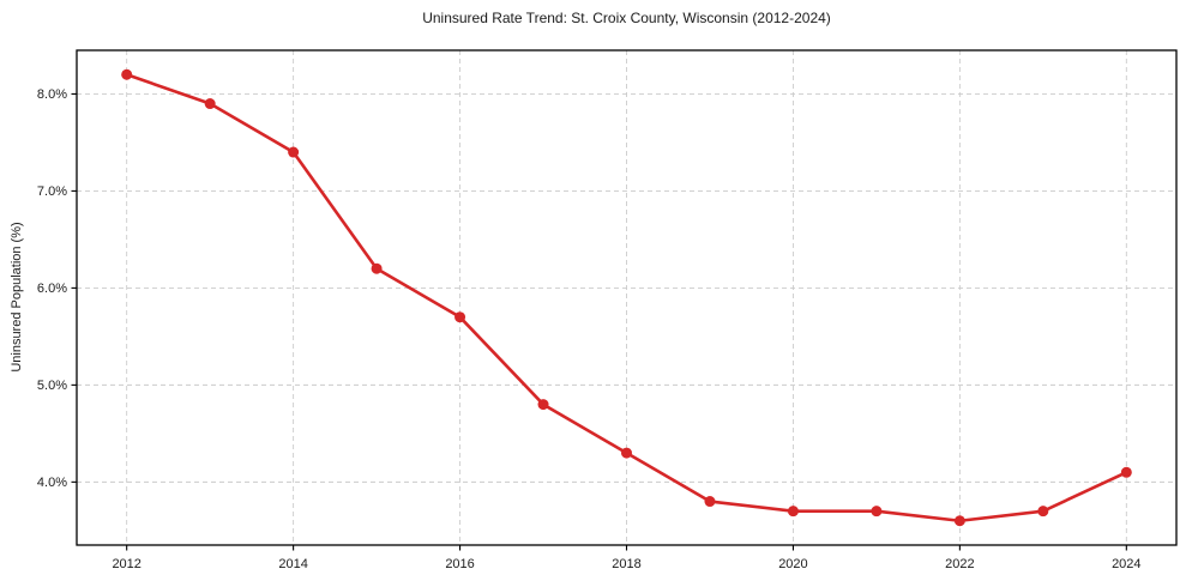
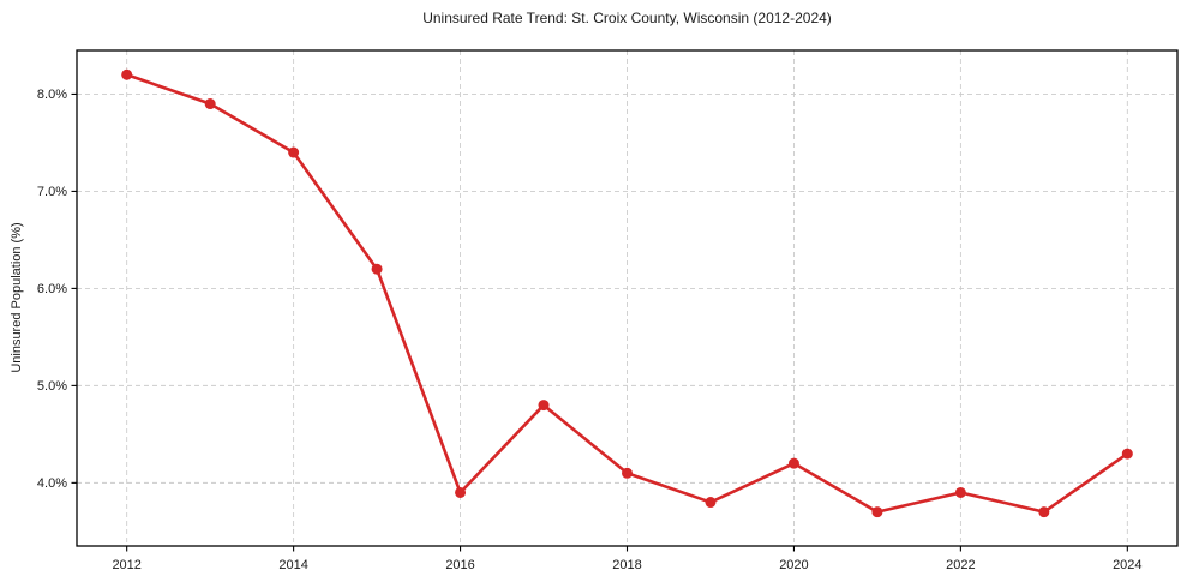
2016: 5.7% -> 3.9%
2018: 4.3% -> 4.1%
2020: 3.7% -> 4.2%
2022: 3.6% -> 3.9%
2024: 4.1% -> 4.3%
